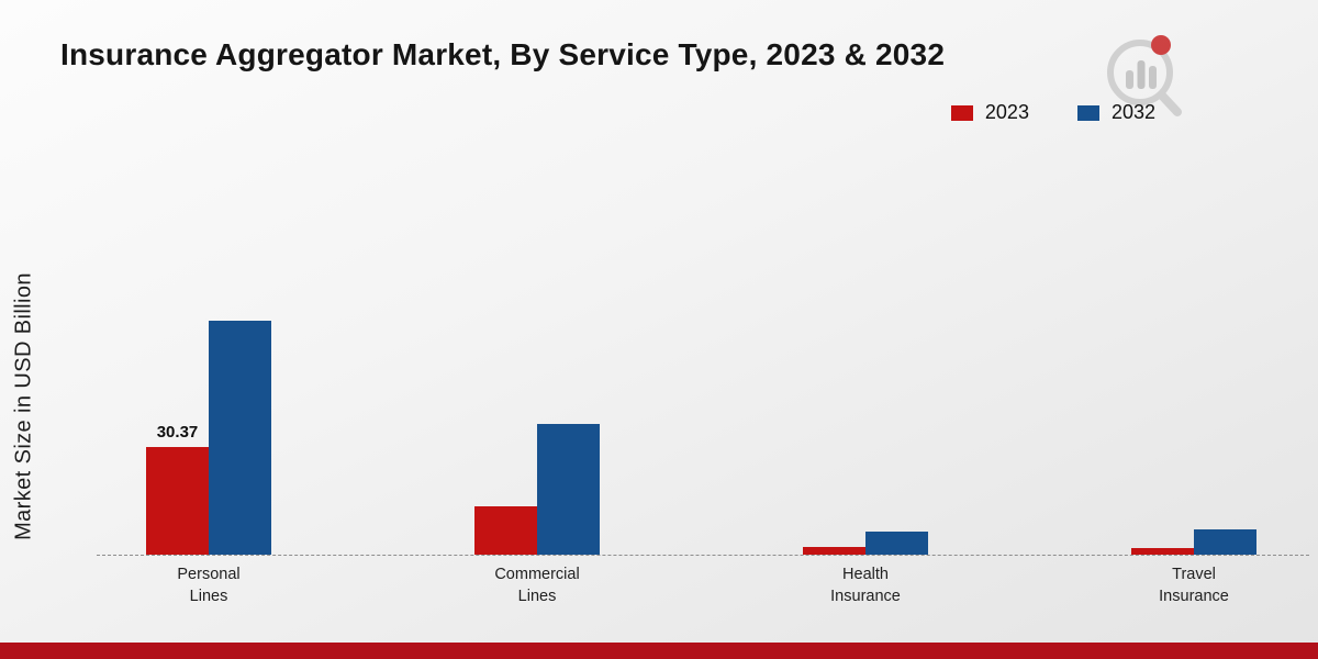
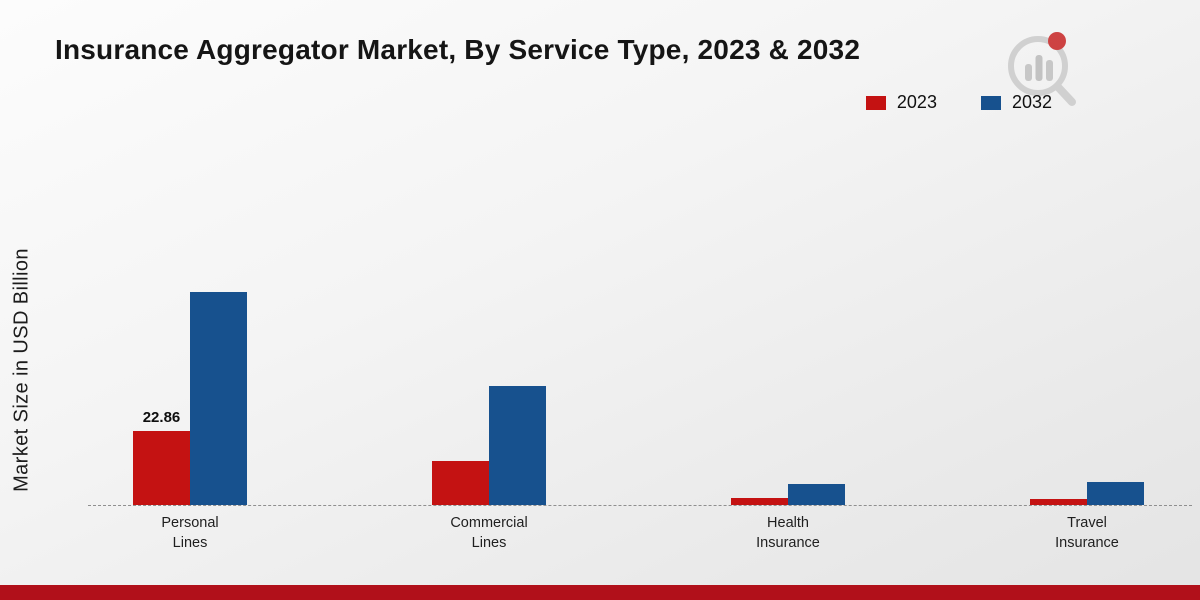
2023/Personal Lines: 30.37 -> 22.86
